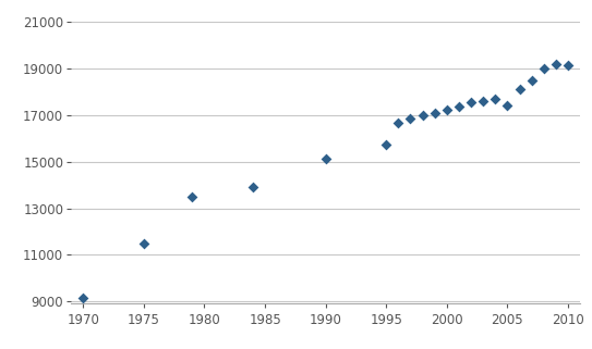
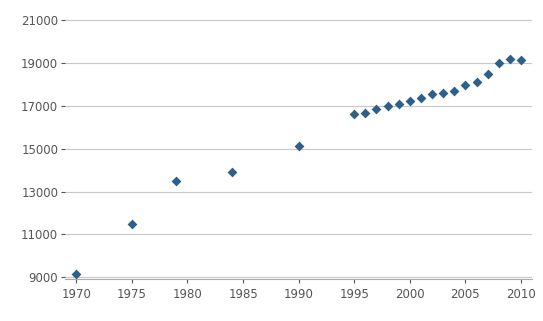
1995: 15750 -> 16600
2005: 17400 -> 18000
